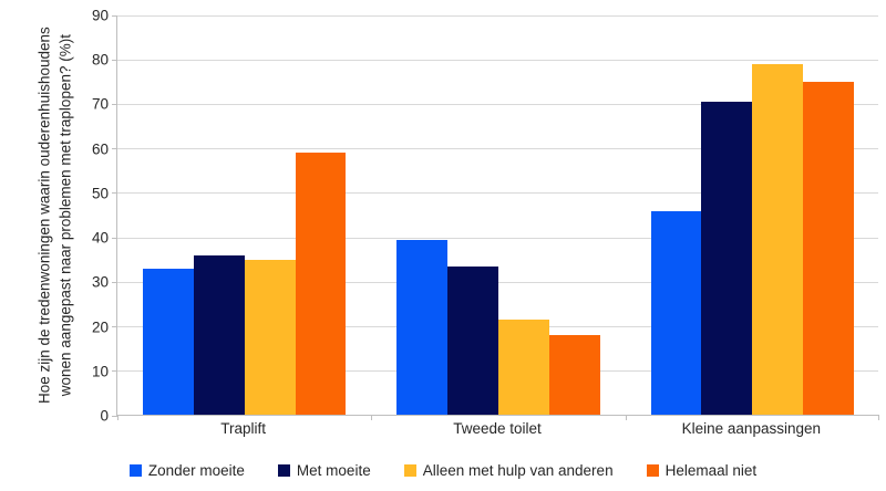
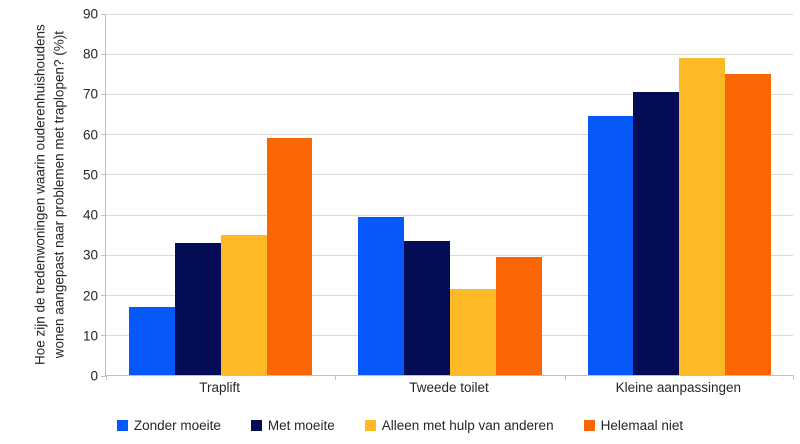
Zonder moeite/Traplift: 33 -> 17
Met moeite/Traplift: 36 -> 33
Helemaal niet/Tweede toilet: 18 -> 30
Zonder moeite/Kleine aanpassingen: 46 -> 64
